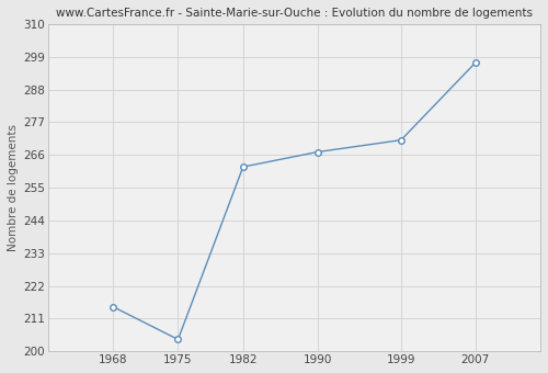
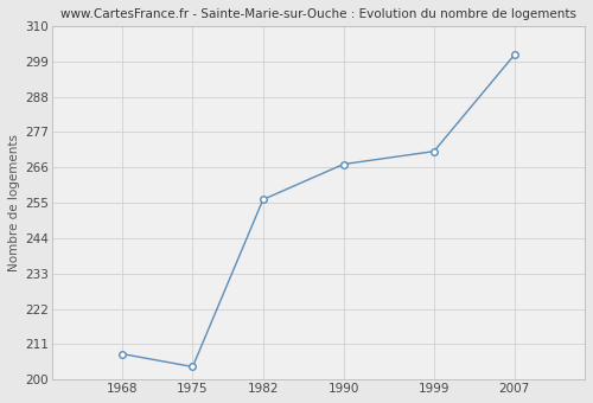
1968: 215 -> 208
1982: 262 -> 256
2007: 297 -> 301
